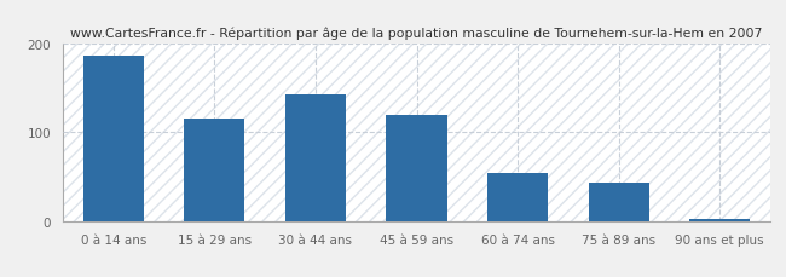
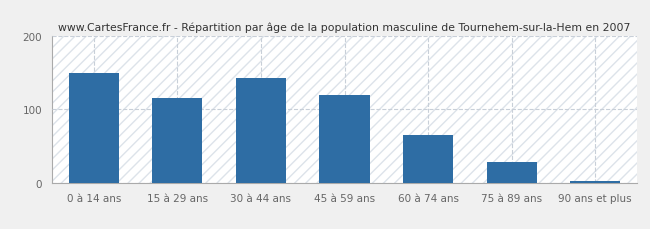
0 à 14 ans: 186 -> 150
60 à 74 ans: 54 -> 65
75 à 89 ans: 44 -> 28
